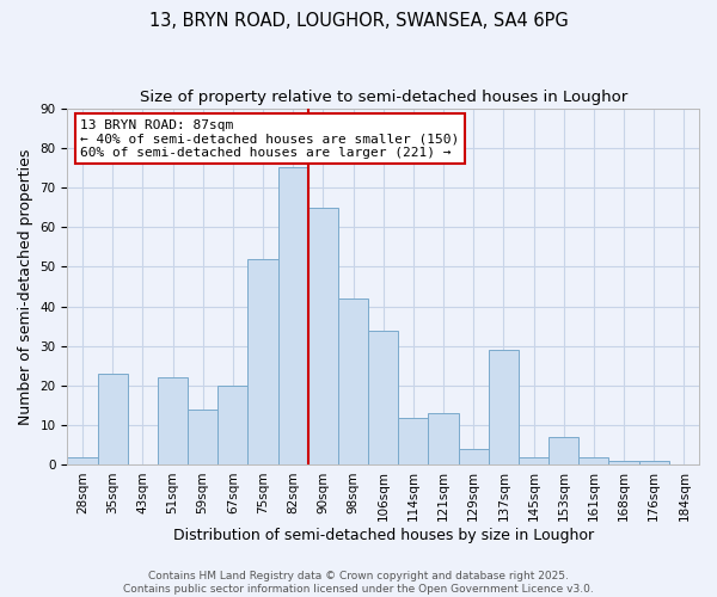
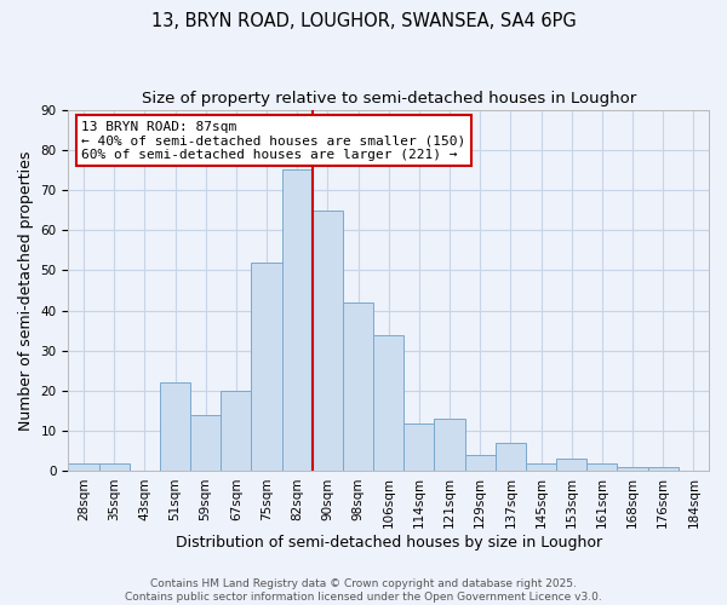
35sqm: 23 -> 2
137sqm: 29 -> 7
153sqm: 7 -> 3
